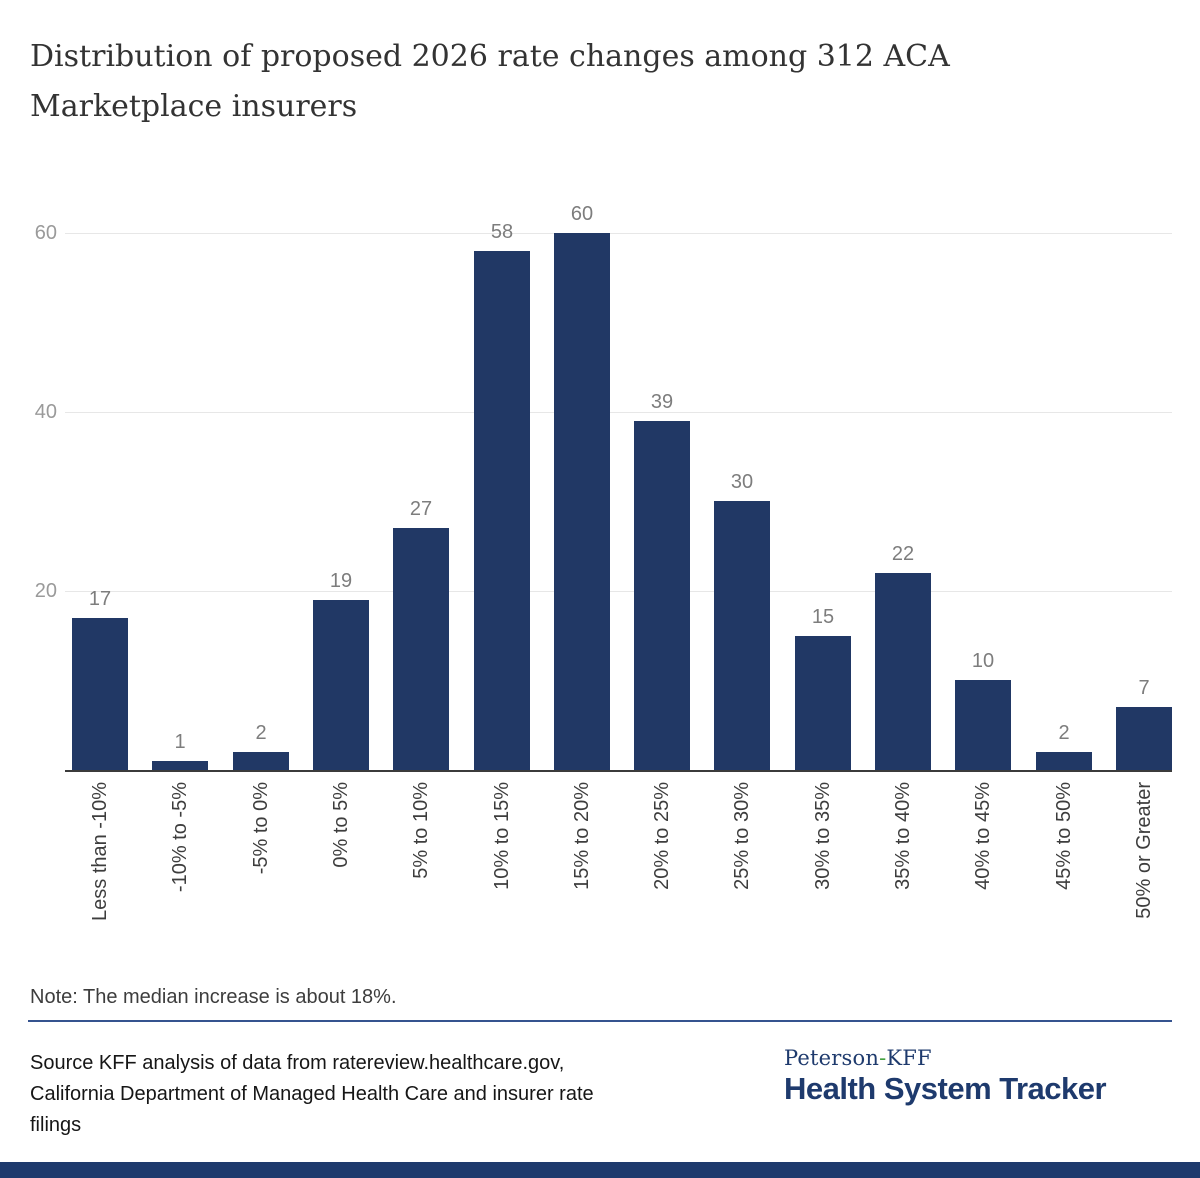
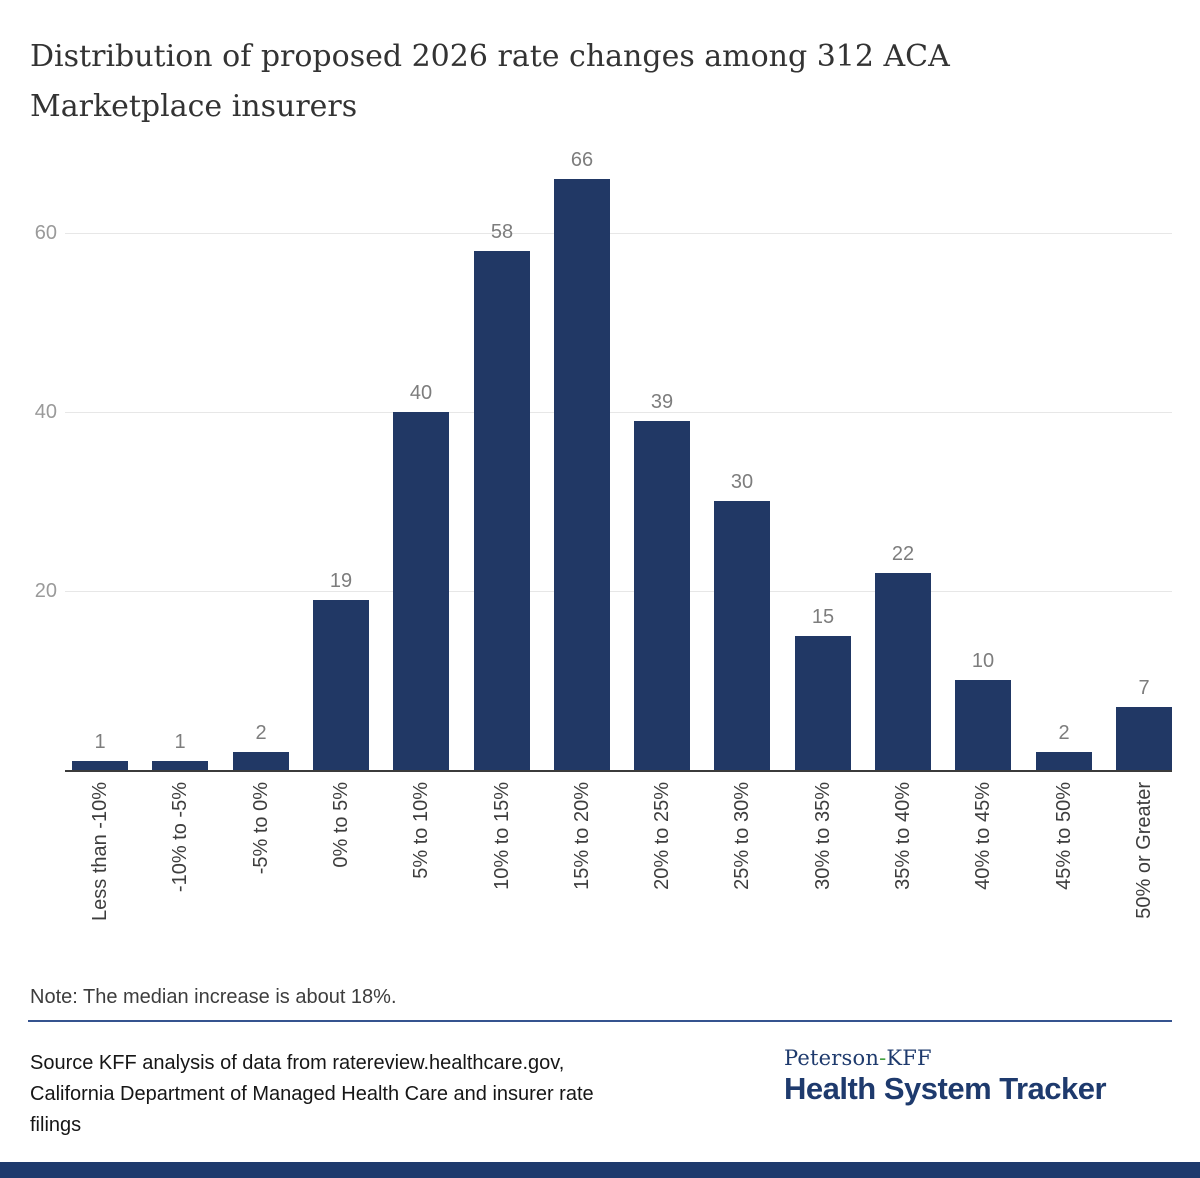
Less than -10%: 17 -> 1
5% to 10%: 27 -> 40
15% to 20%: 60 -> 66
